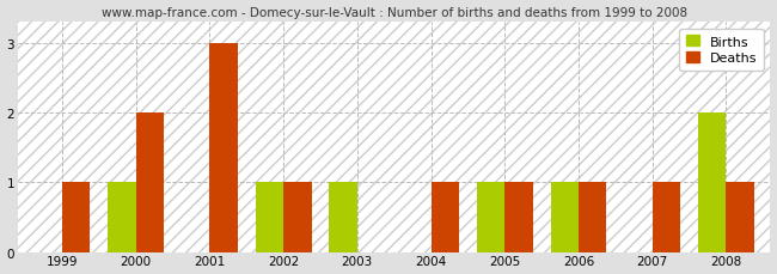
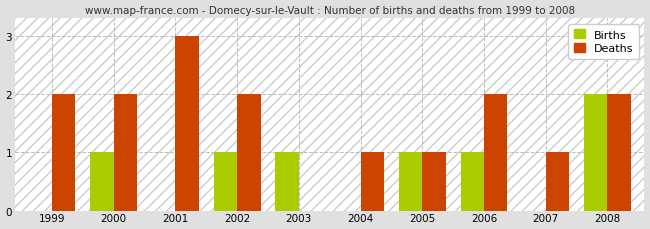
Deaths/1999: 1 -> 2
Deaths/2002: 1 -> 2
Deaths/2006: 1 -> 2
Deaths/2008: 1 -> 2
